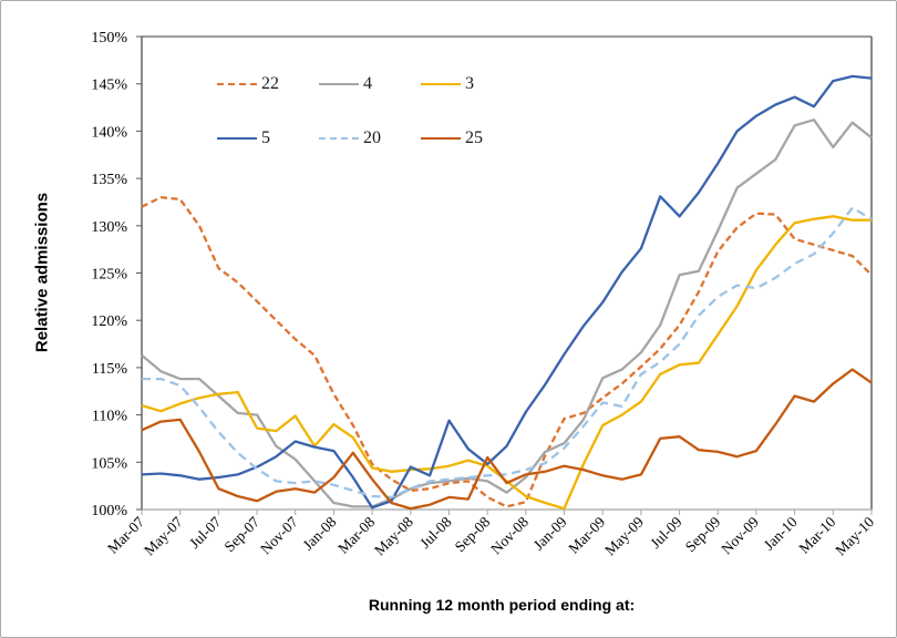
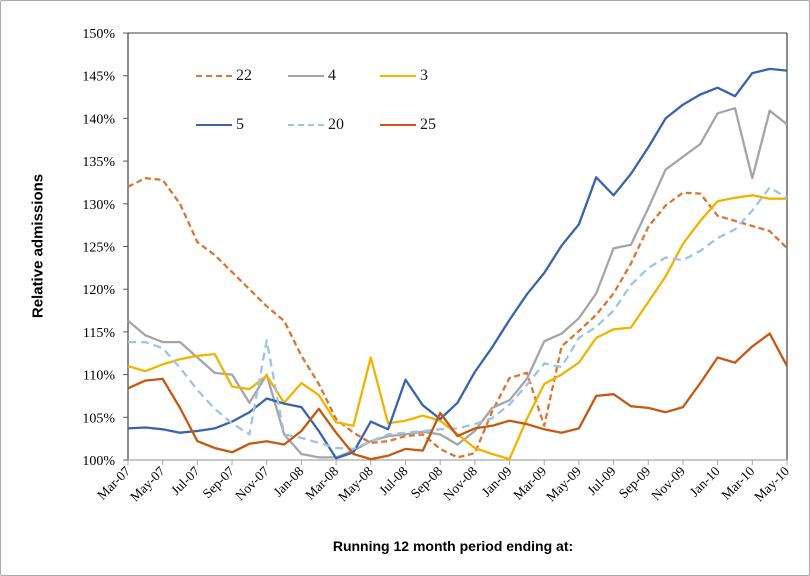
4/Nov-07: 105% -> 110%
20/Nov-07: 103% -> 114%
3/May-08: 104% -> 112%
22/Mar-09: 112% -> 104%
4/Mar-10: 138% -> 133%
25/May-10: 113% -> 111%
